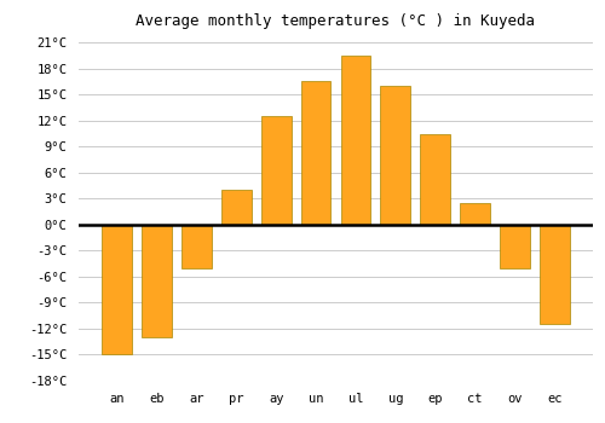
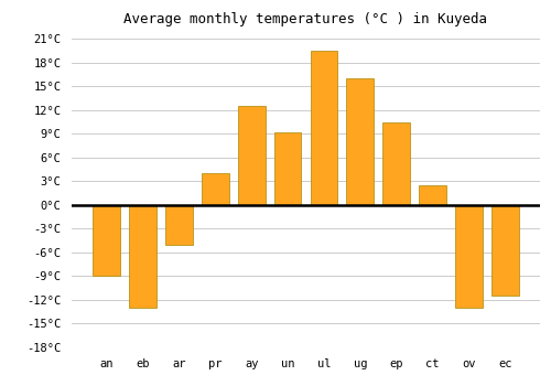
an: -15.0°C -> -9.0°C
un: 16.5°C -> 9.2°C
ov: -5.0°C -> -13.0°C
